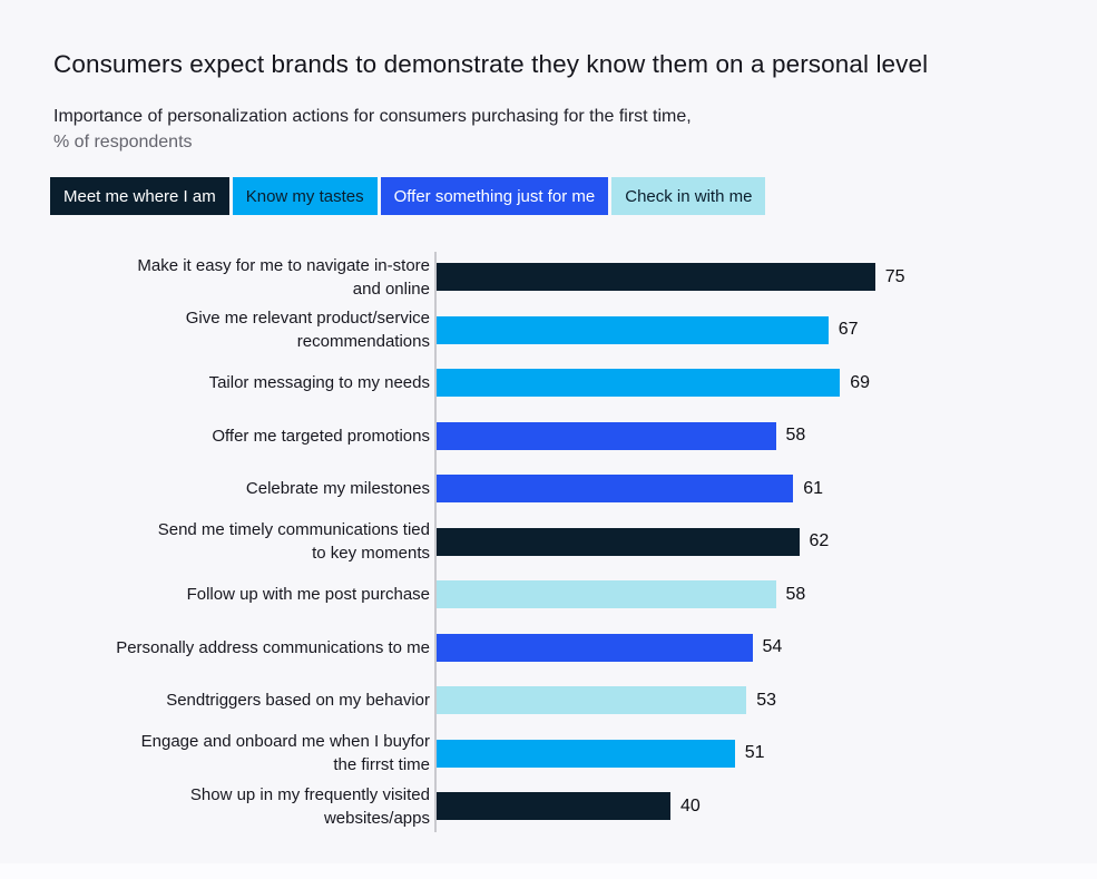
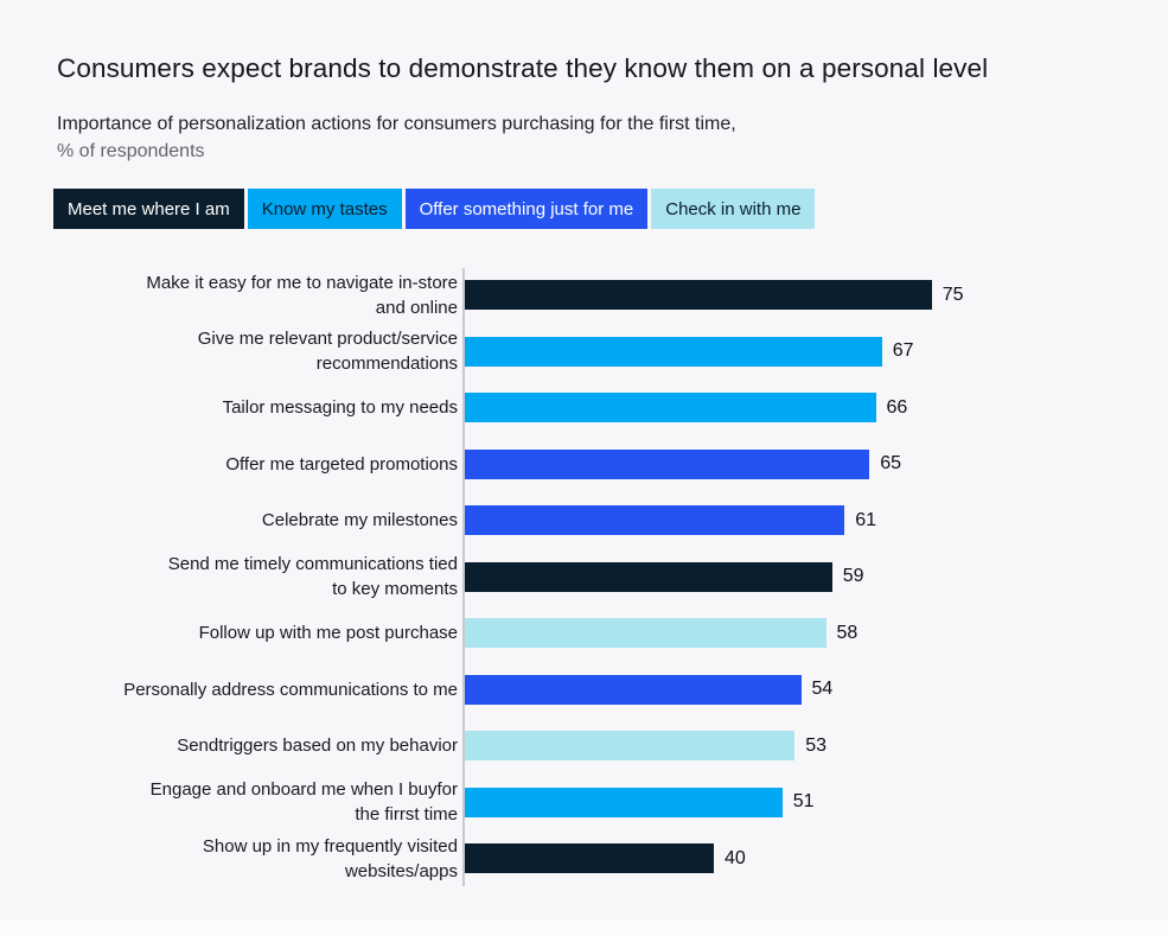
Tailor messaging to my needs: 69 -> 66
Offer me targeted promotions: 58 -> 65
Send me timely communications tied to key moments: 62 -> 59
